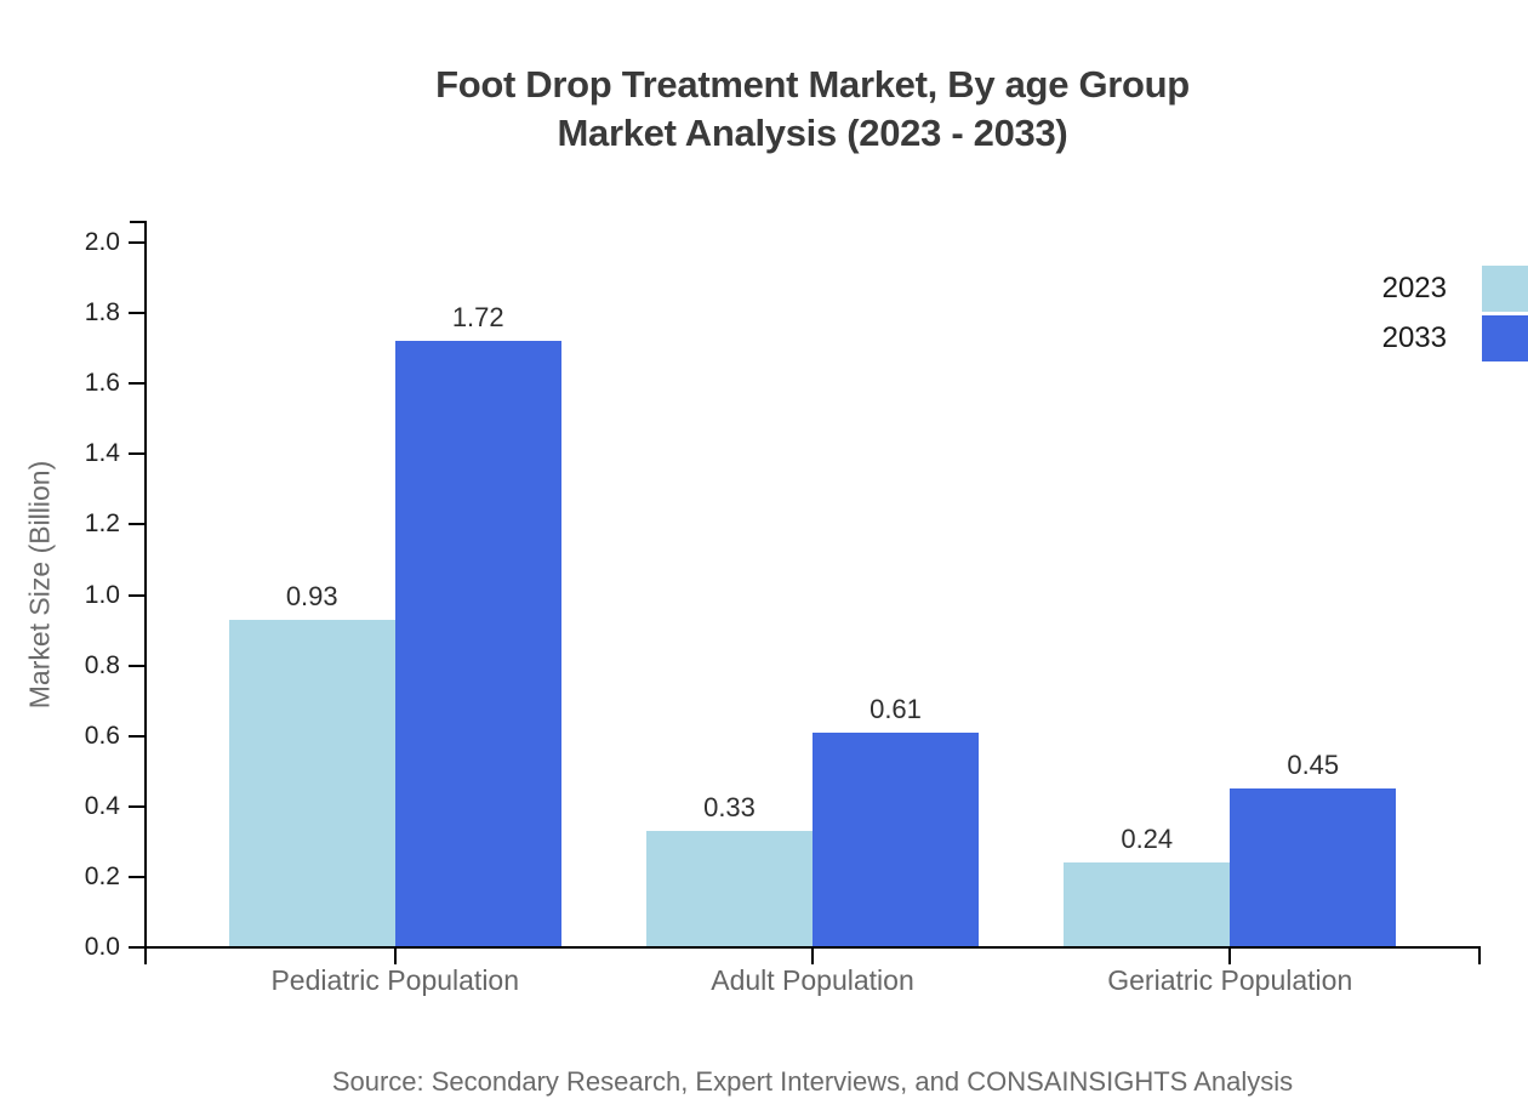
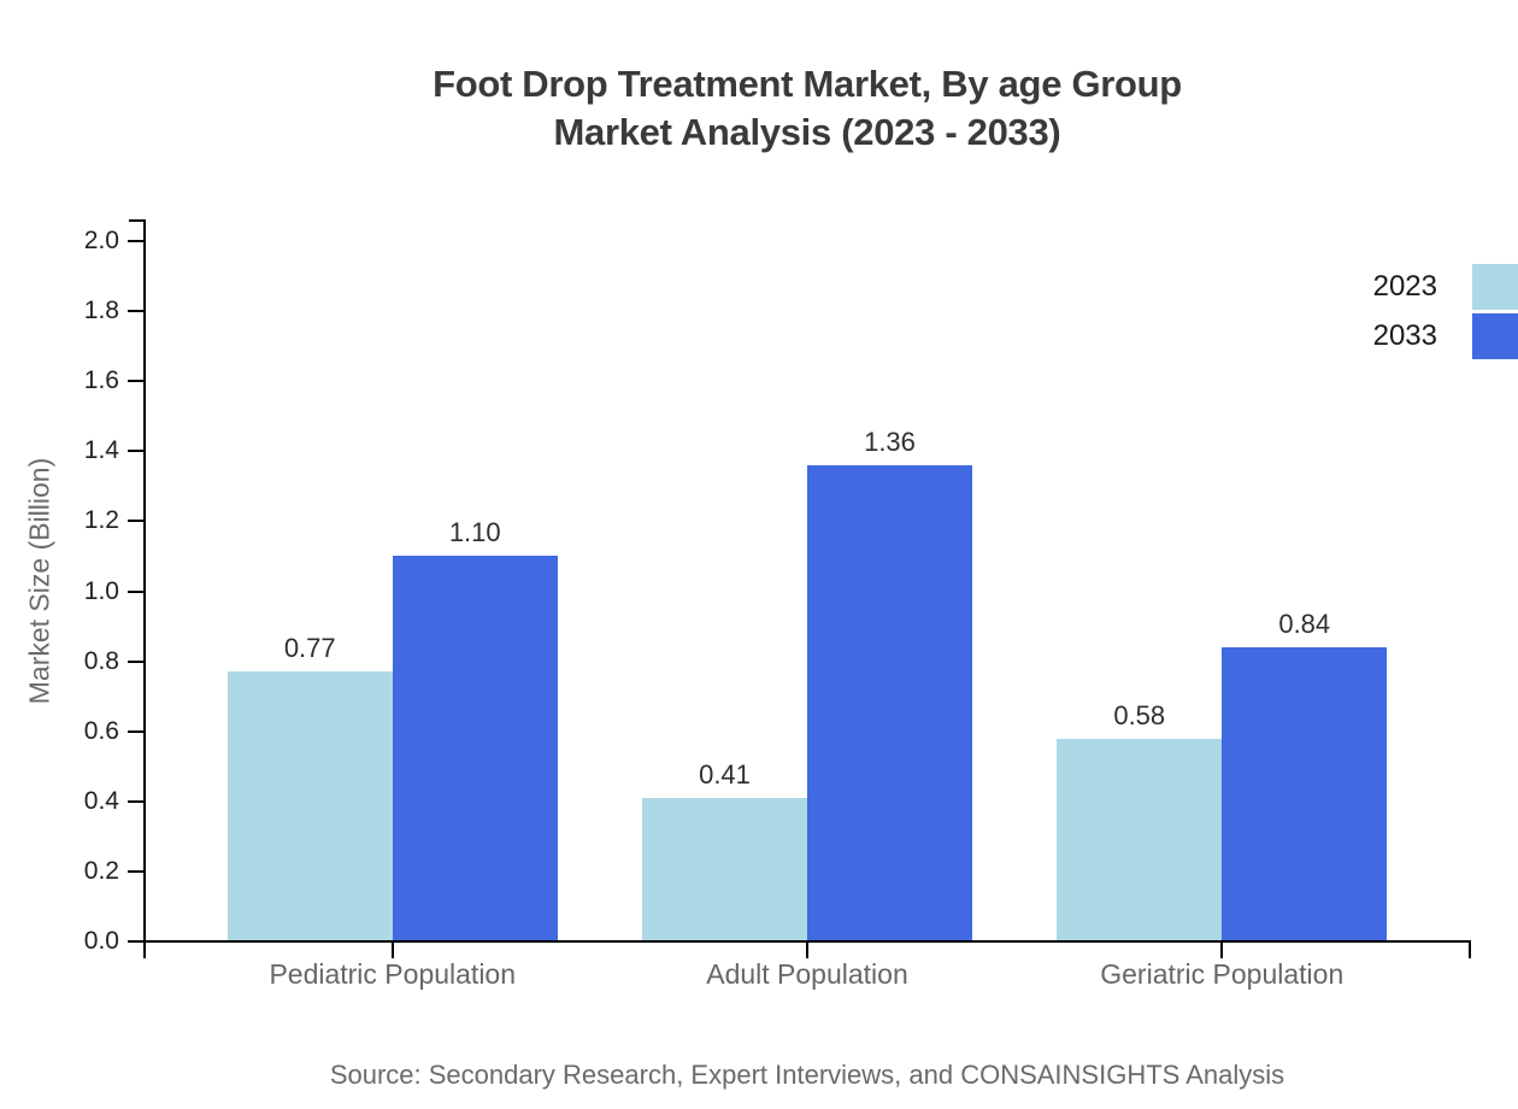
2023/Pediatric Population: 0.93 -> 0.77
2033/Pediatric Population: 1.72 -> 1.10
2023/Adult Population: 0.33 -> 0.41
2033/Adult Population: 0.61 -> 1.36
2023/Geriatric Population: 0.24 -> 0.58
2033/Geriatric Population: 0.45 -> 0.84
